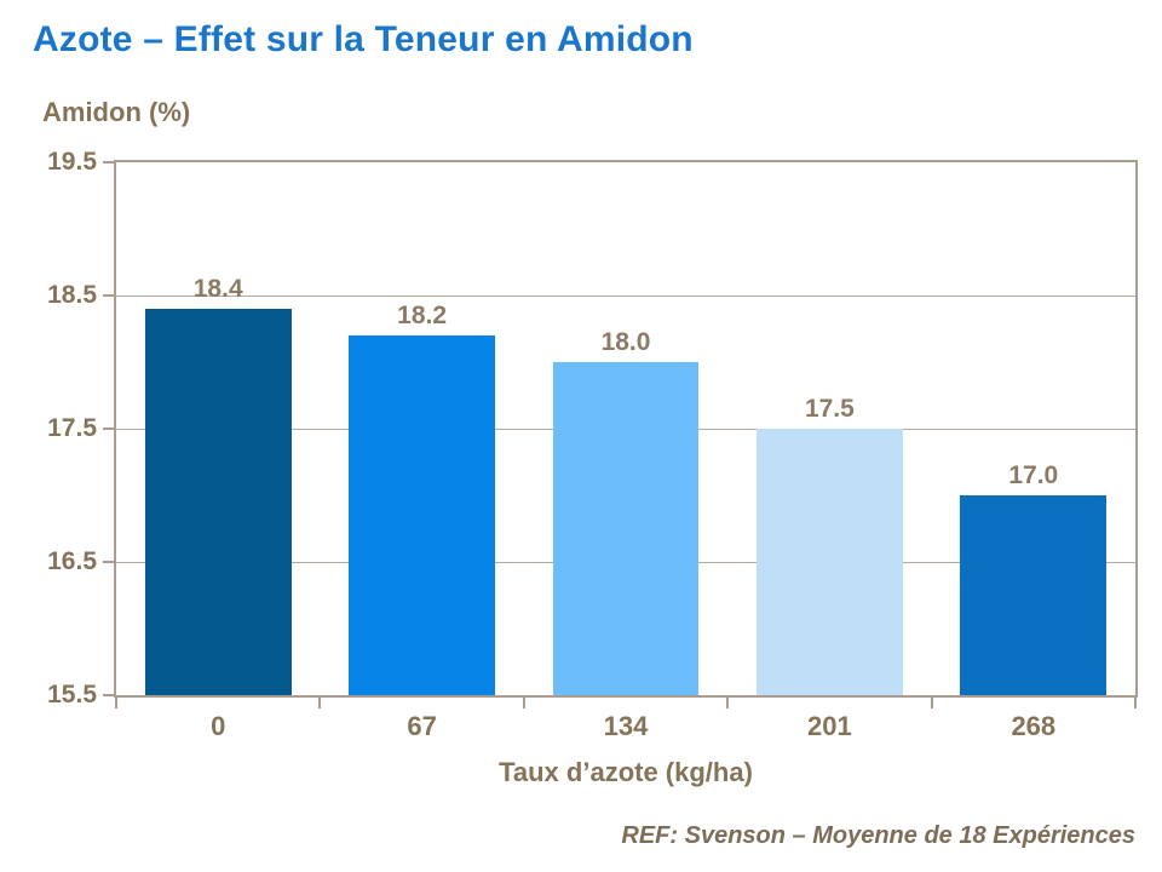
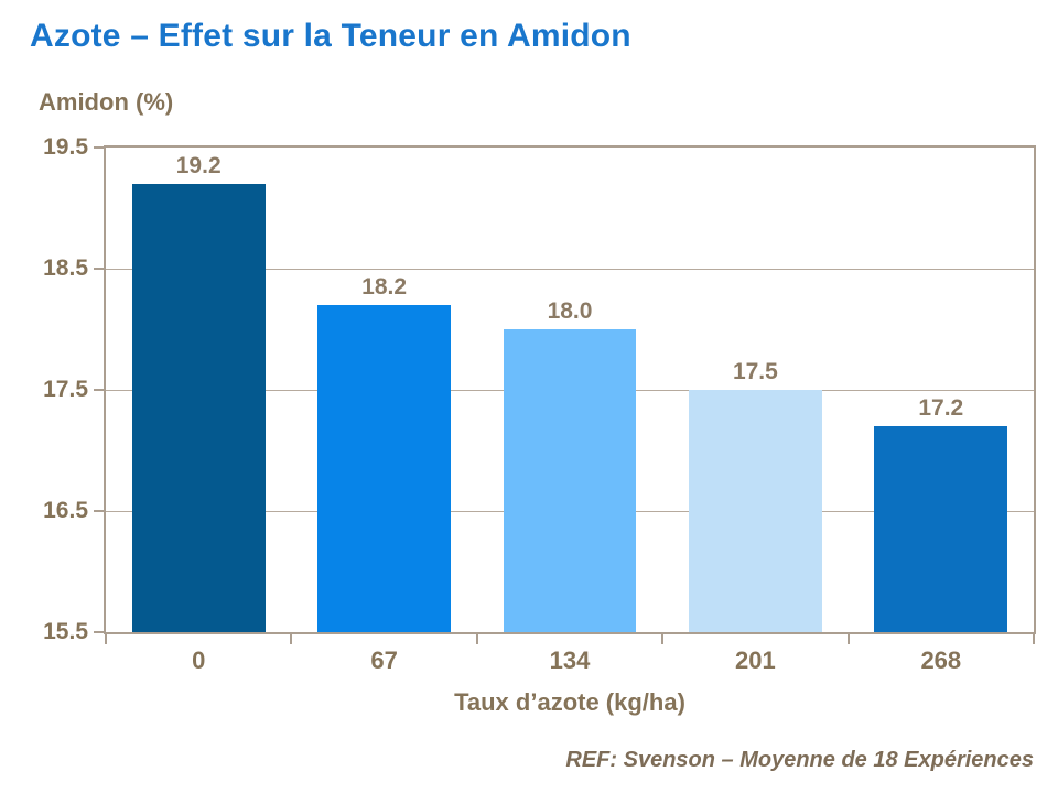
0: 18.4 -> 19.2
268: 17.0 -> 17.2
